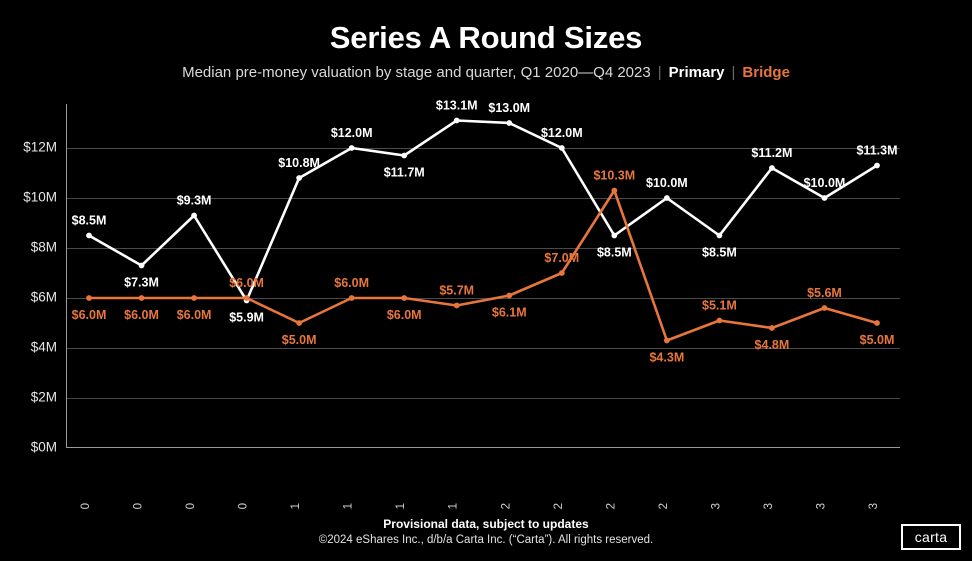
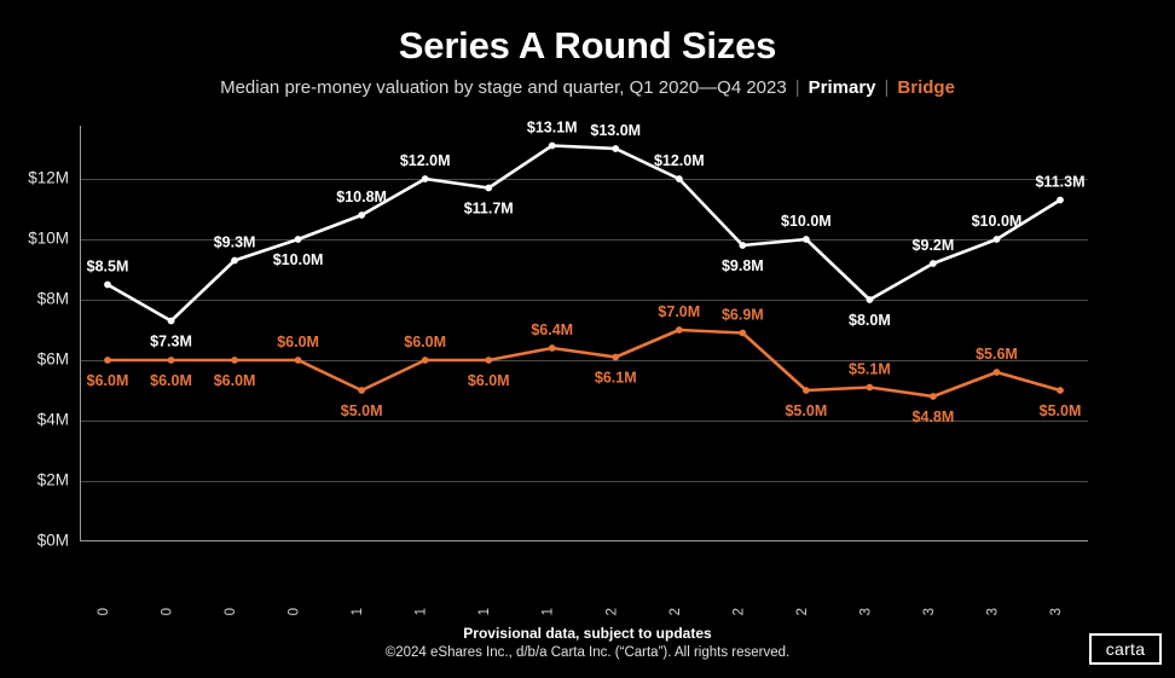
Primary/Q4 2020: $5.9M -> $10.0M
Bridge/Q4 2021: $5.7M -> $6.4M
Primary/Q3 2022: $8.5M -> $9.8M
Bridge/Q3 2022: $10.3M -> $6.9M
Bridge/Q4 2022: $4.3M -> $5.0M
Primary/Q1 2023: $8.5M -> $8.0M
Primary/Q2 2023: $11.2M -> $9.2M
